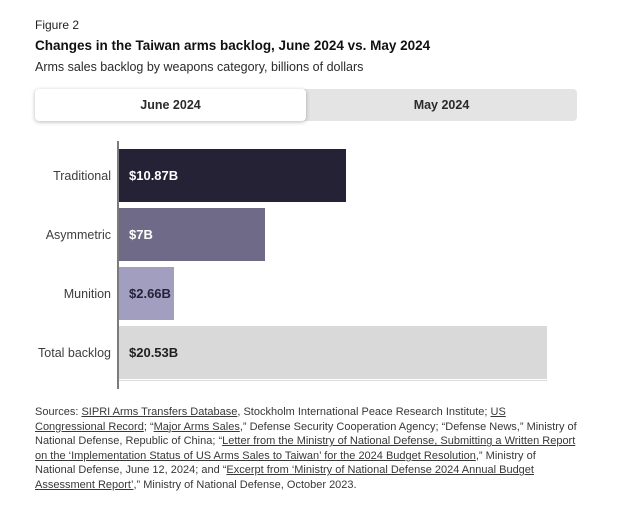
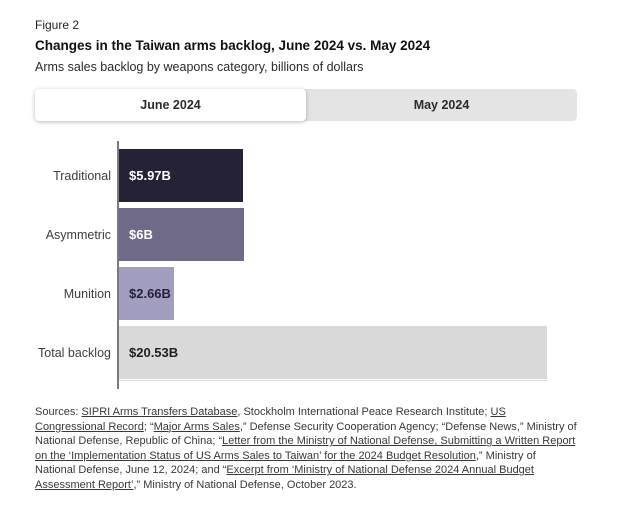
Traditional: $10.87B -> $5.97B
Asymmetric: $7B -> $6B
